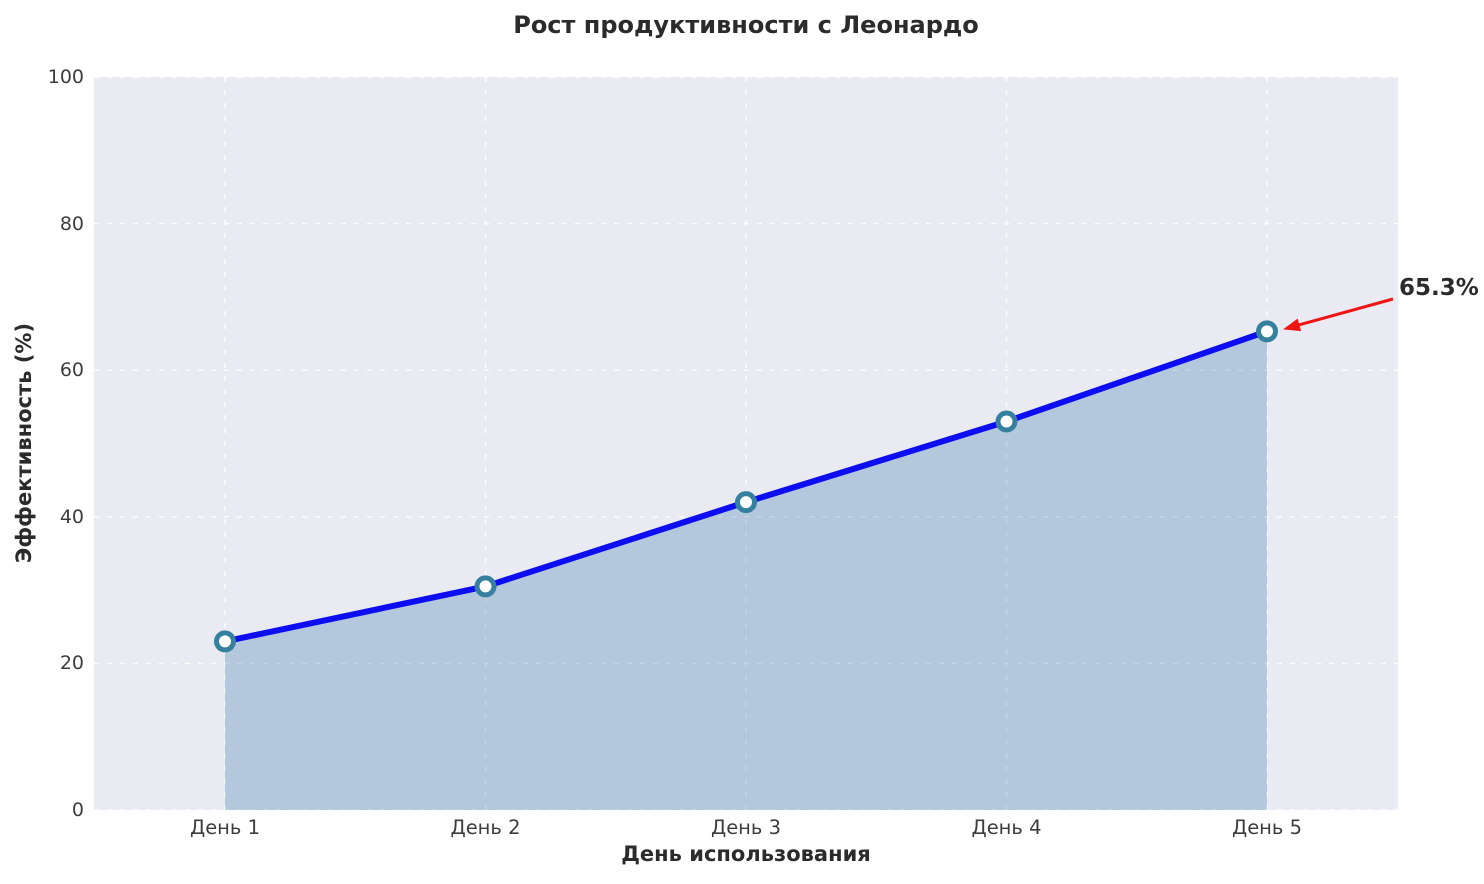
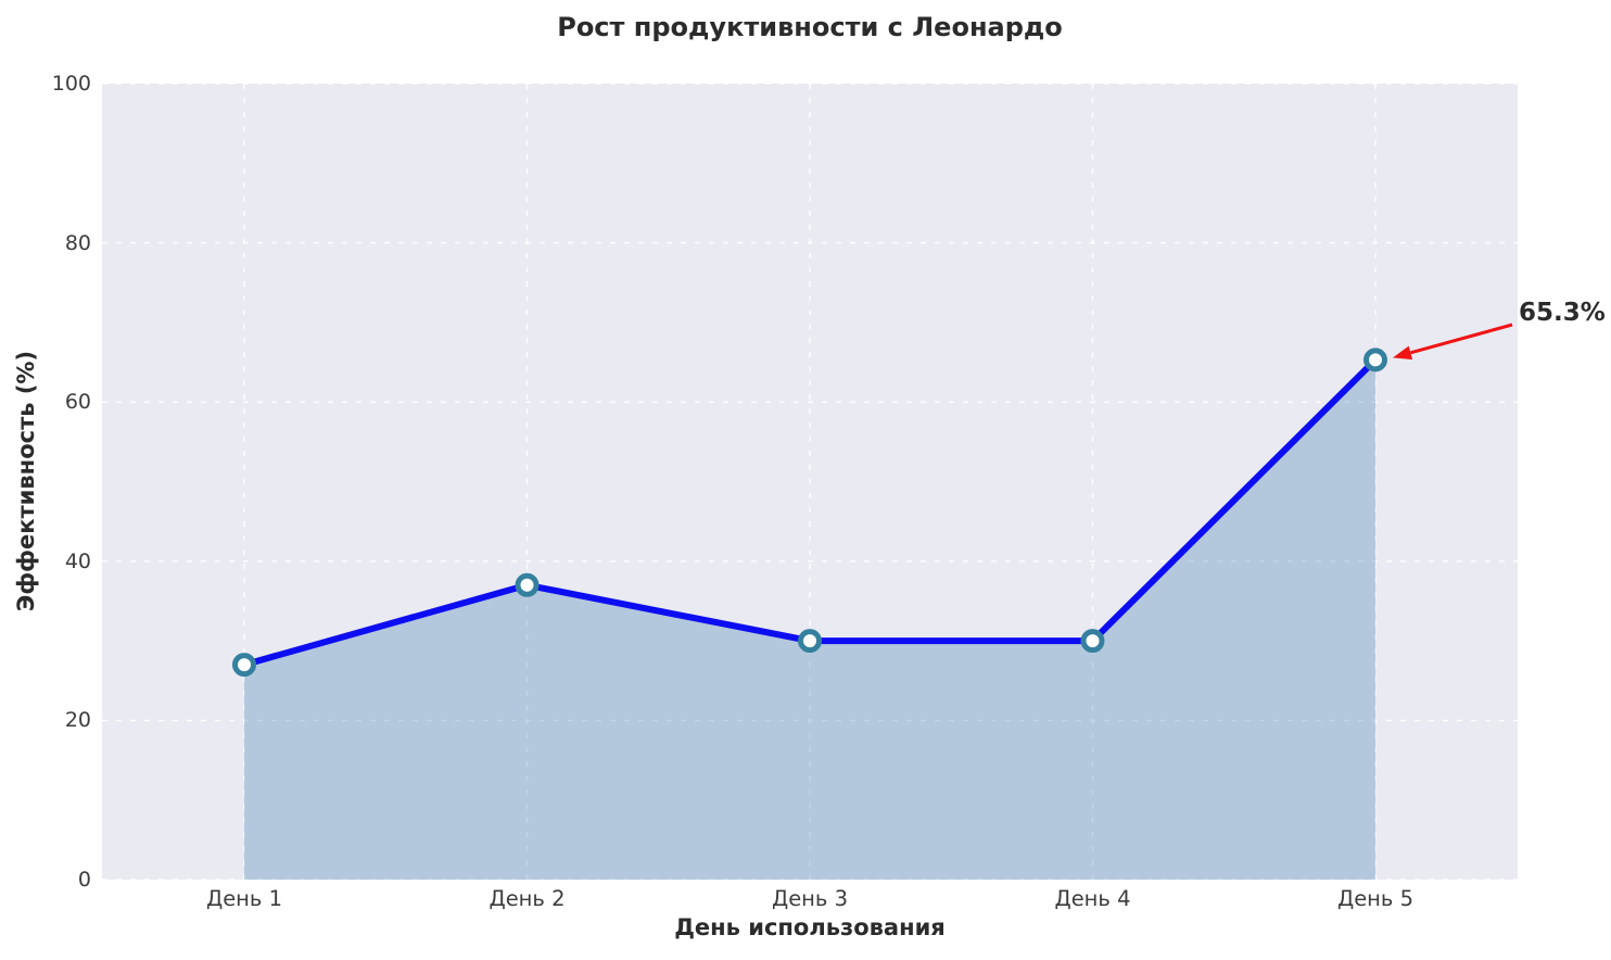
День 1: 23 -> 27
День 2: 30 -> 37
День 3: 42 -> 30
День 4: 53 -> 30
